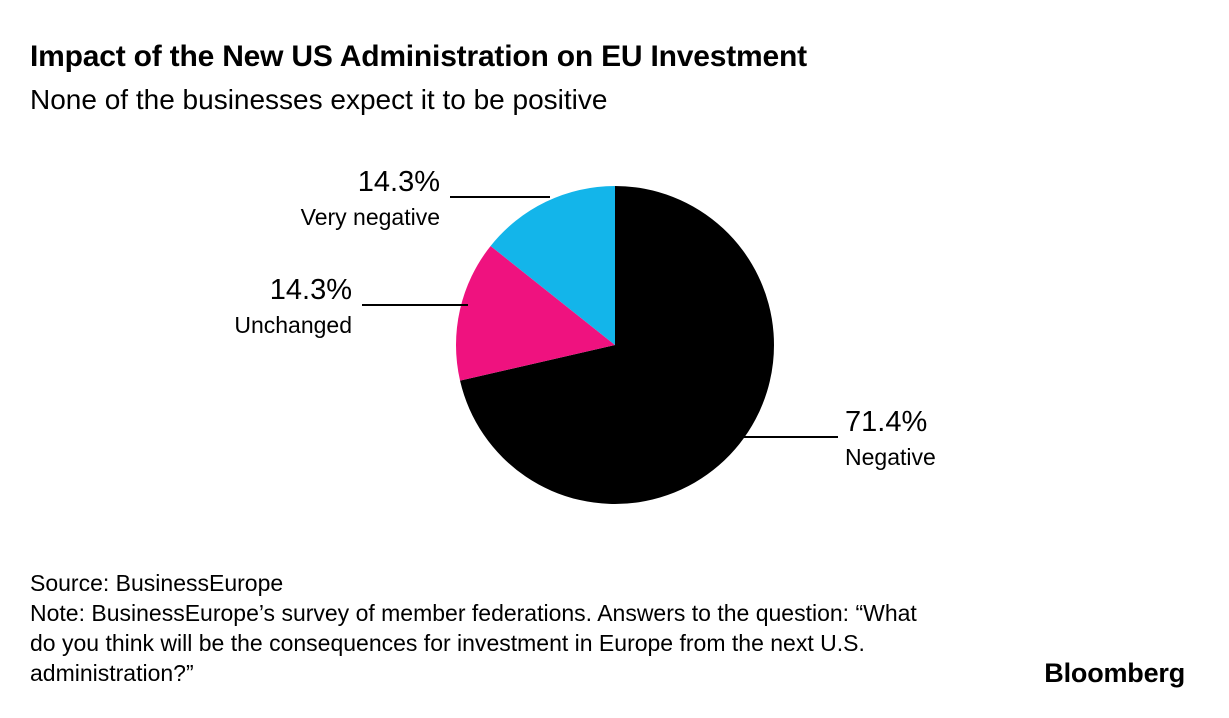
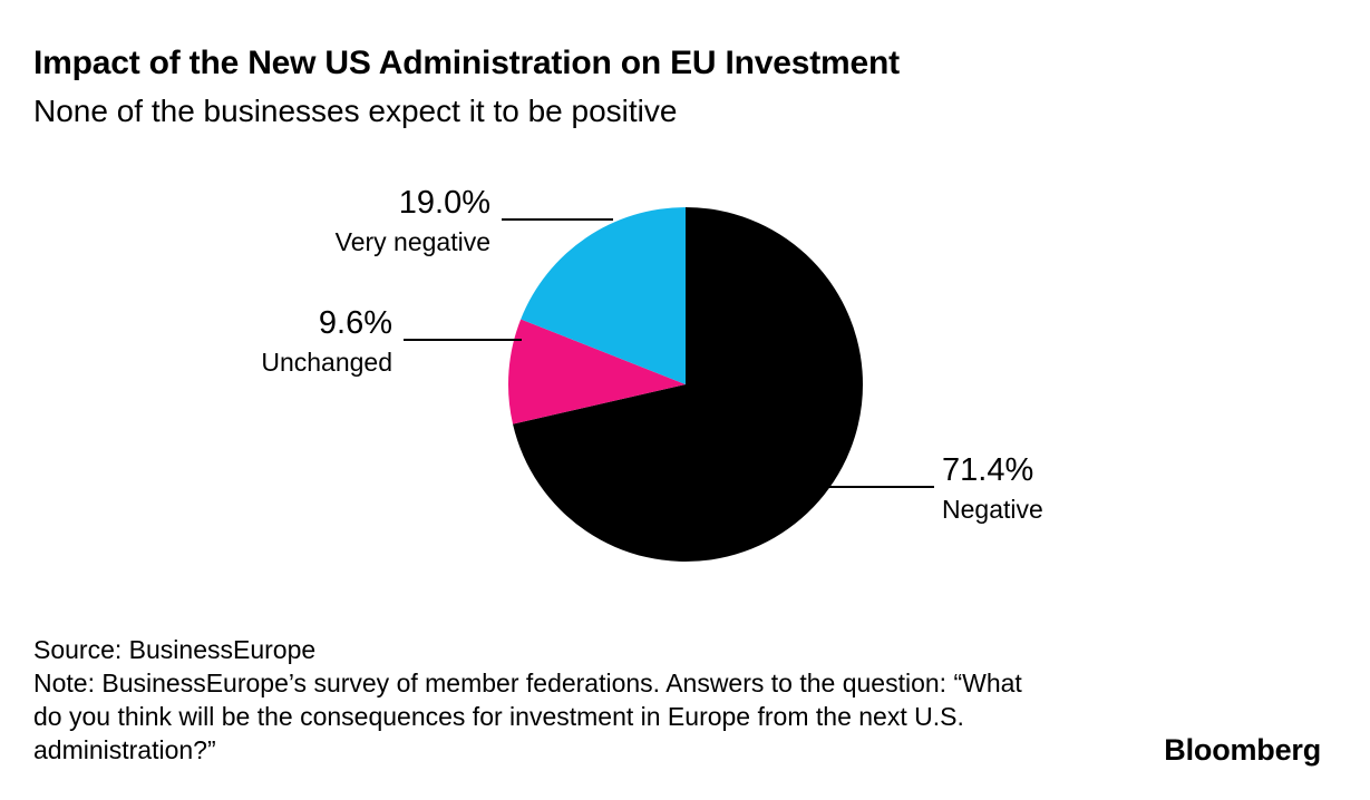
Unchanged: 14.3% -> 9.6%
Very negative: 14.3% -> 19.0%
